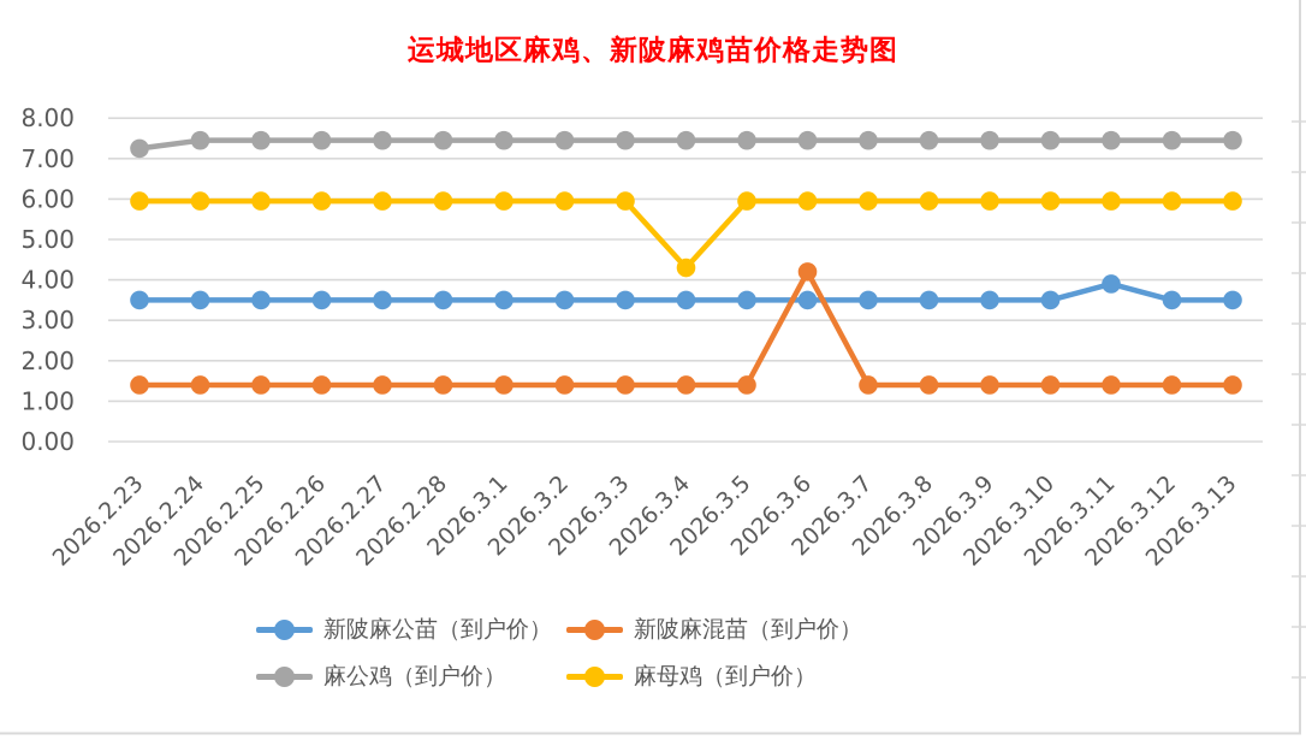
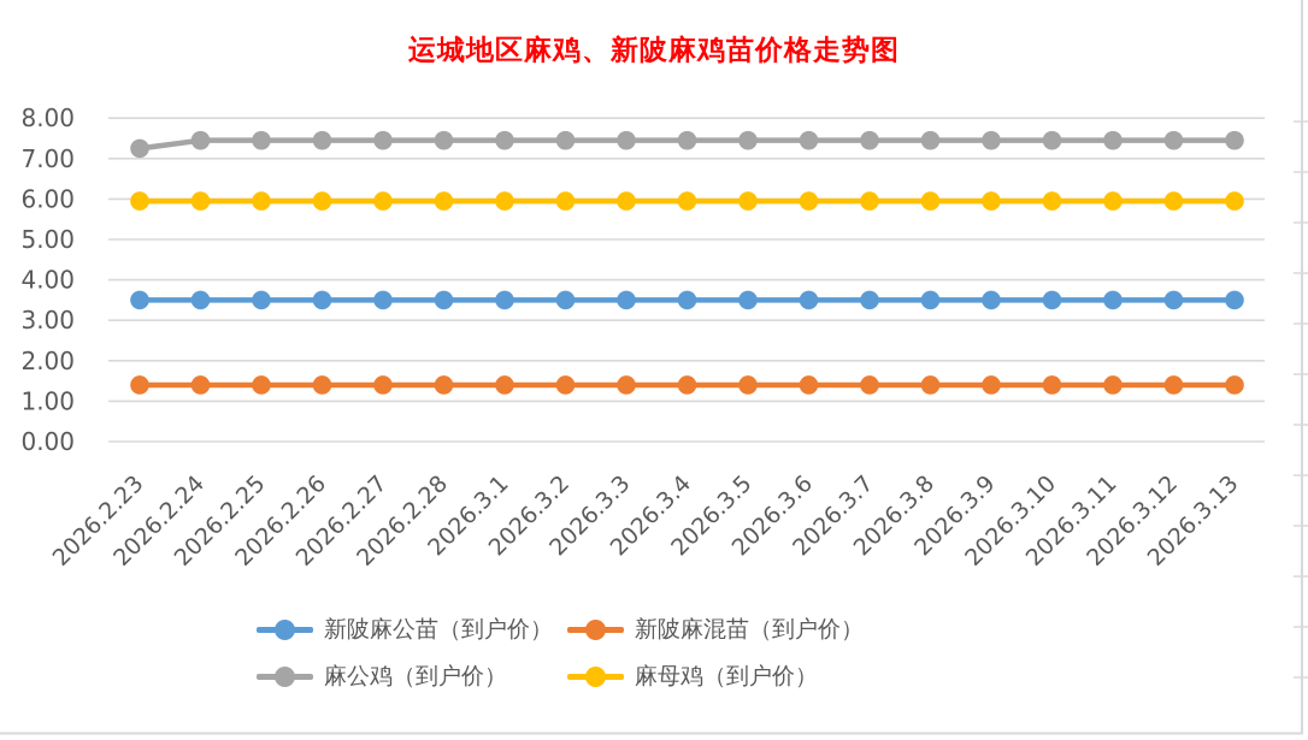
麻母鸡（到户价）/2026.3.4: 4.3 -> 6.0
新陂麻混苗（到户价）/2026.3.6: 4.2 -> 1.4
新陂麻公苗（到户价）/2026.3.11: 3.9 -> 3.5
